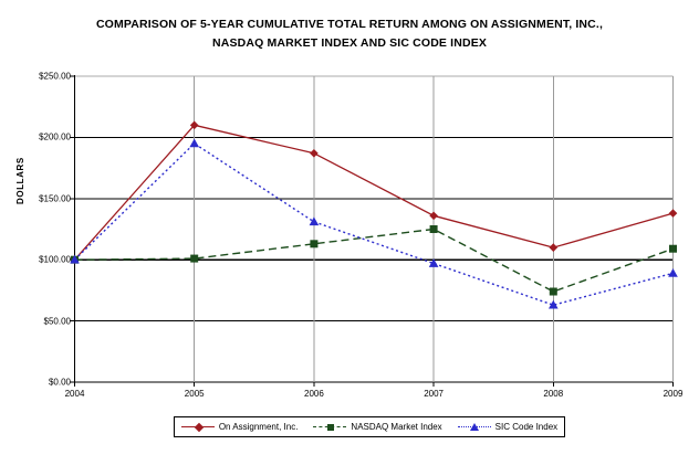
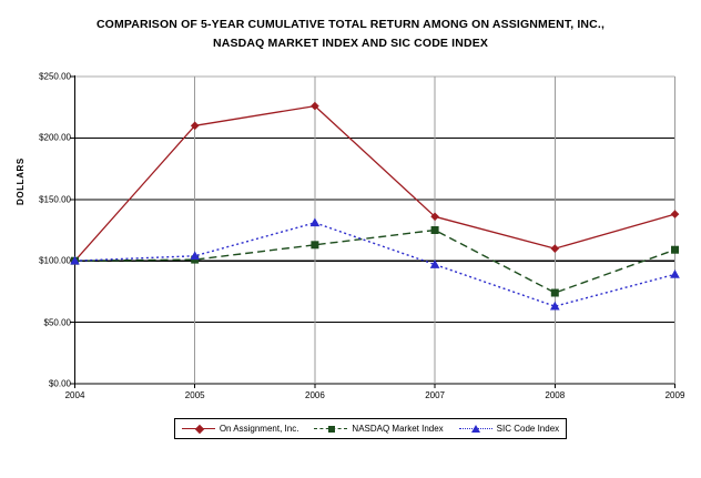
SIC Code Index/2005: $195 -> $104
On Assignment, Inc./2006: $187 -> $226
